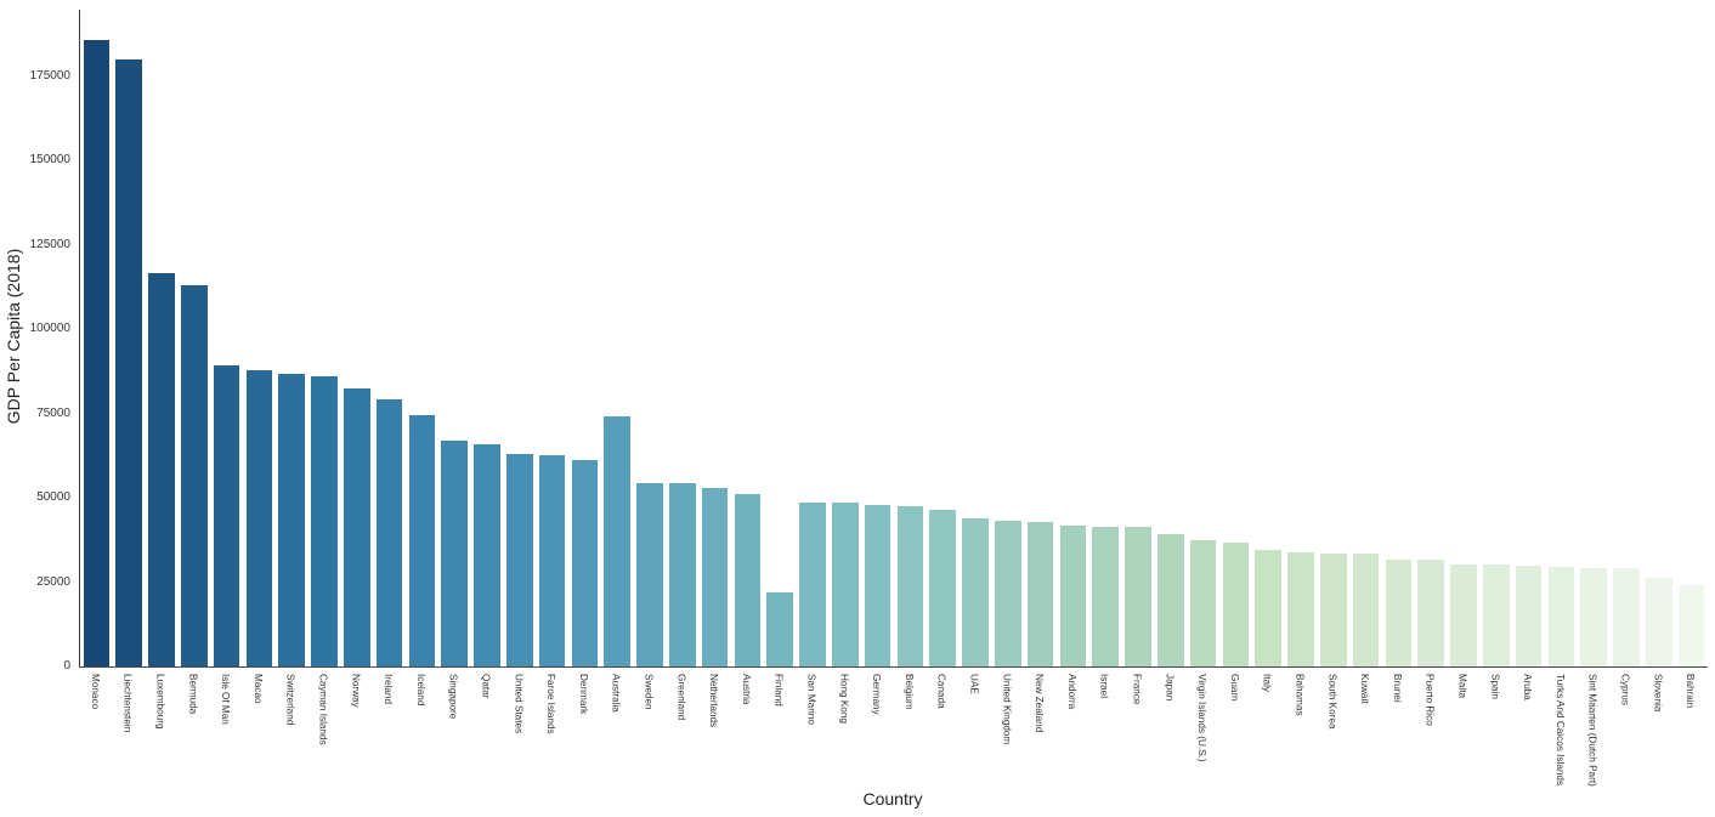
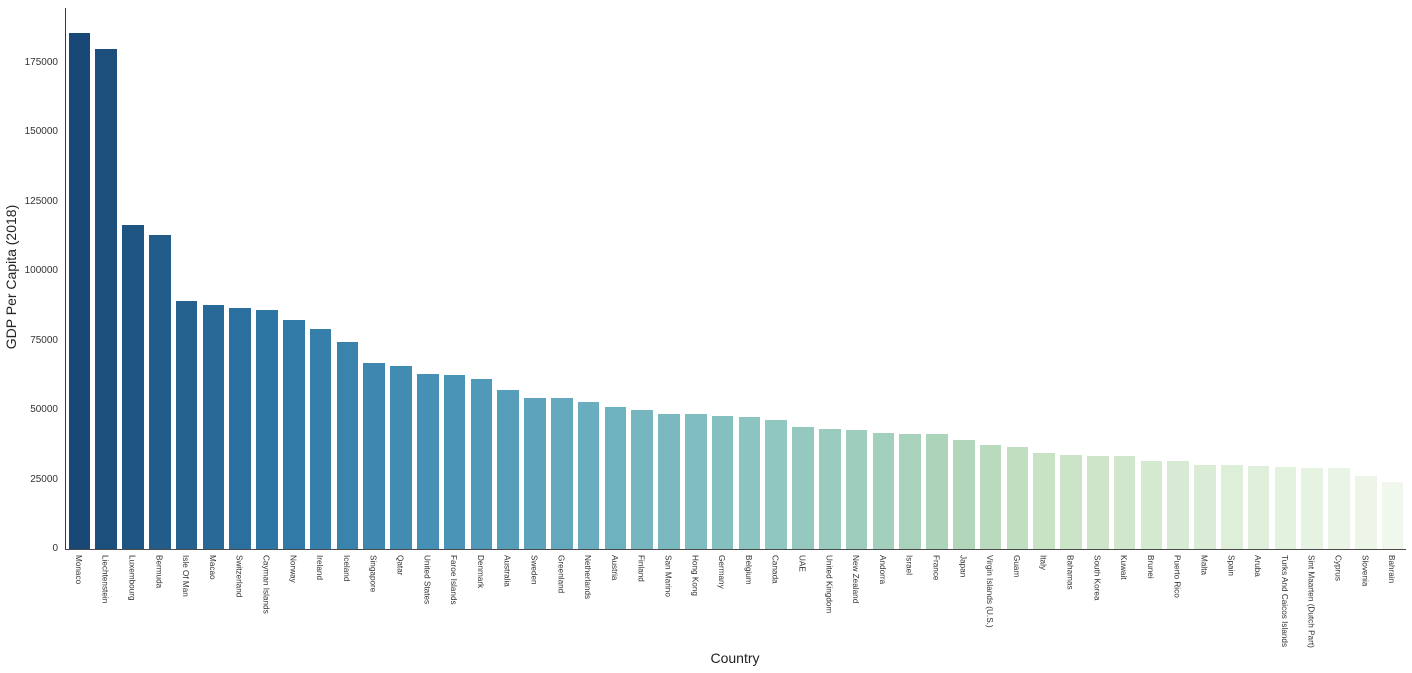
Australia: 74000 -> 57000
Finland: 22000 -> 50000
